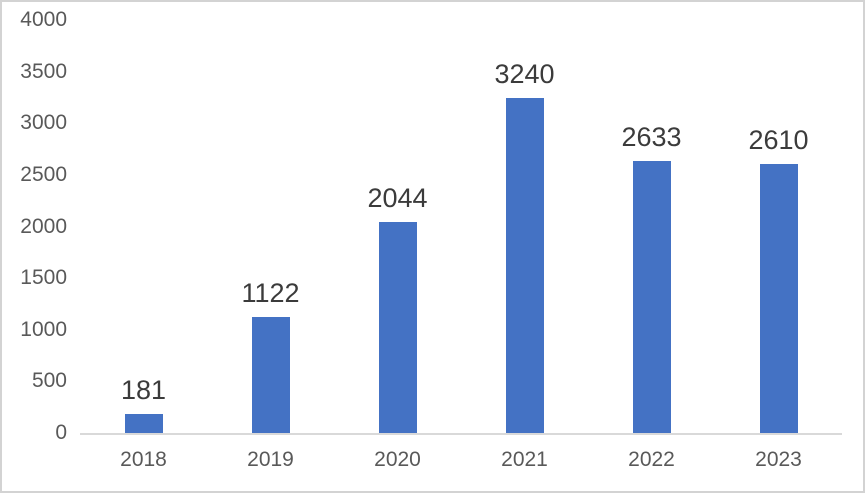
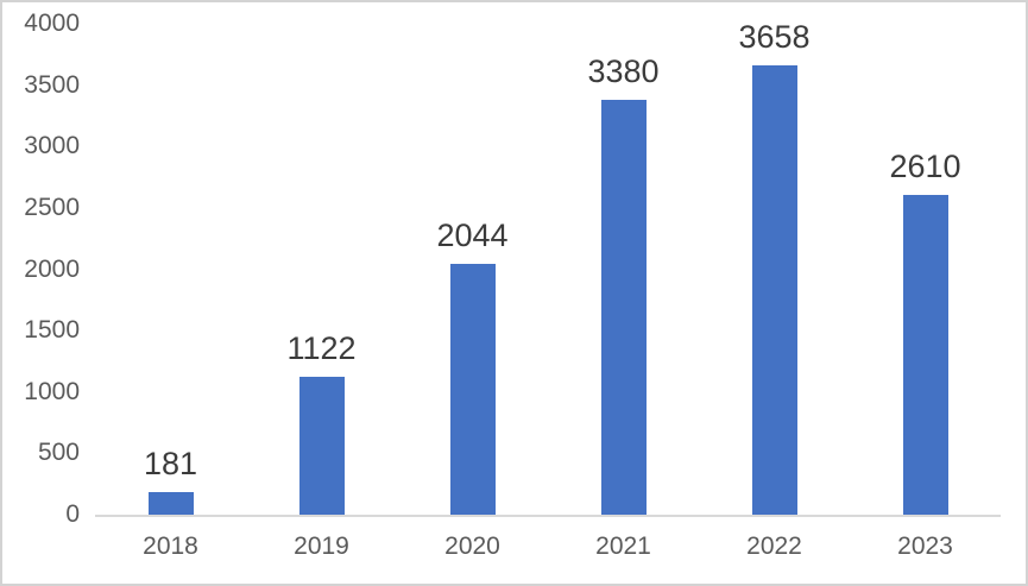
2021: 3240 -> 3380
2022: 2633 -> 3658
